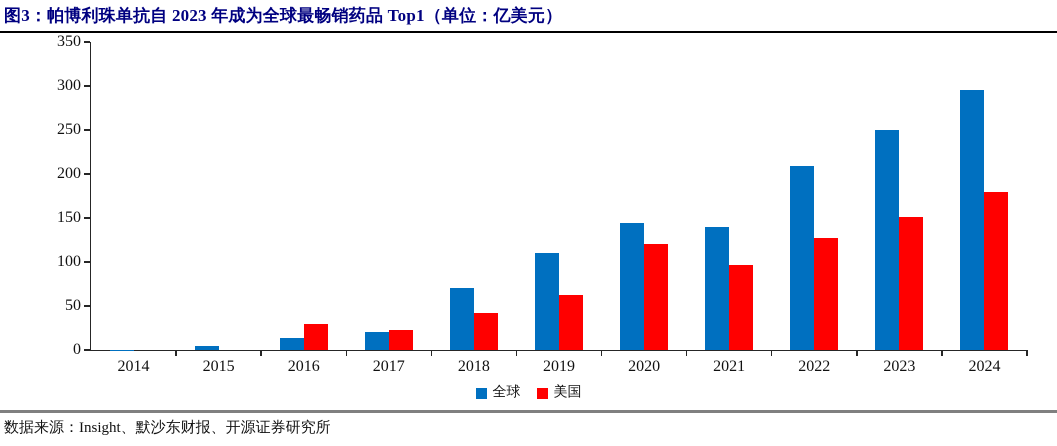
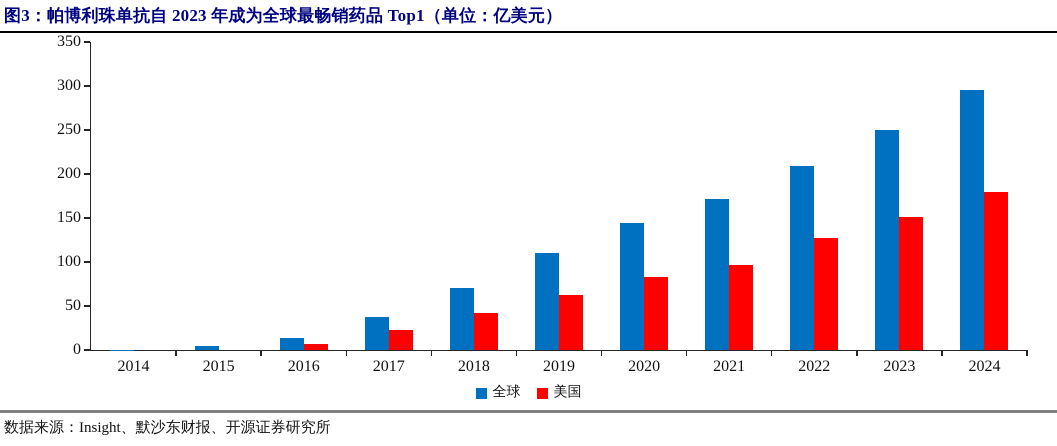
美国/2016: 30 -> 10
全球/2017: 20 -> 40
美国/2020: 120 -> 80
全球/2021: 140 -> 170
